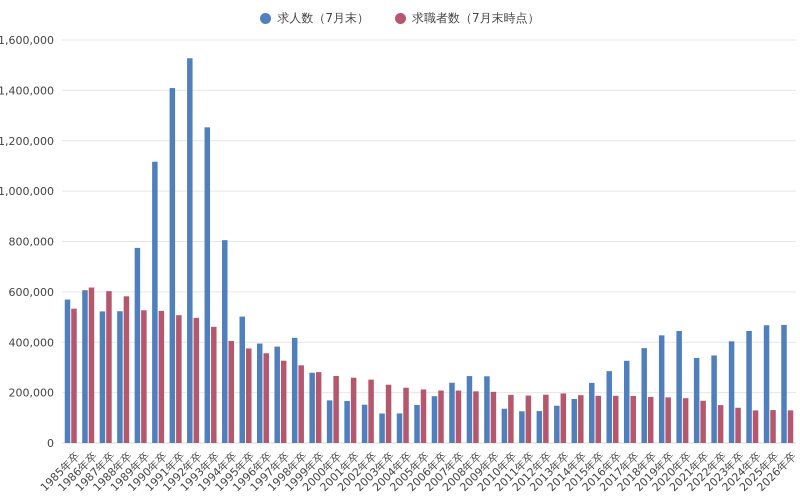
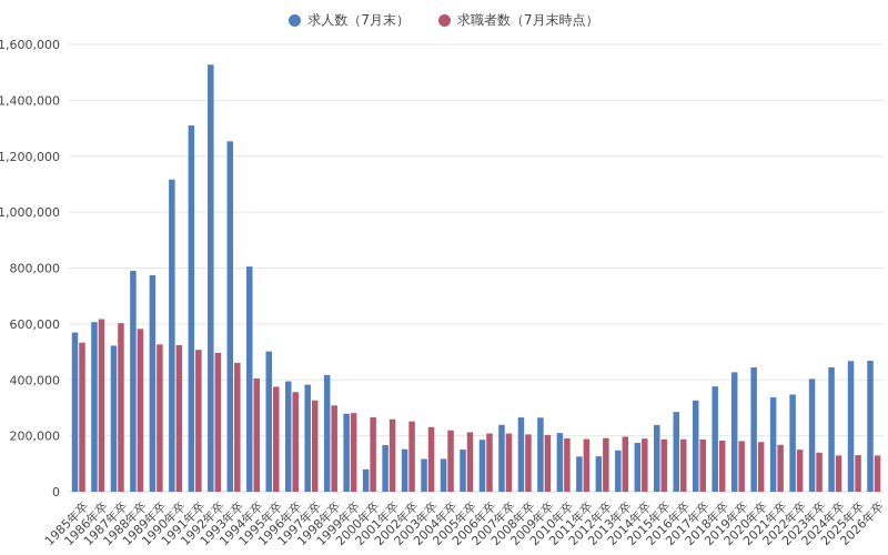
求人数（7月末）/1988年卒: 520000 -> 790000
求人数（7月末）/1991年卒: 1410000 -> 1310000
求人数（7月末）/2000年卒: 170000 -> 80000
求人数（7月末）/2010年卒: 140000 -> 210000
